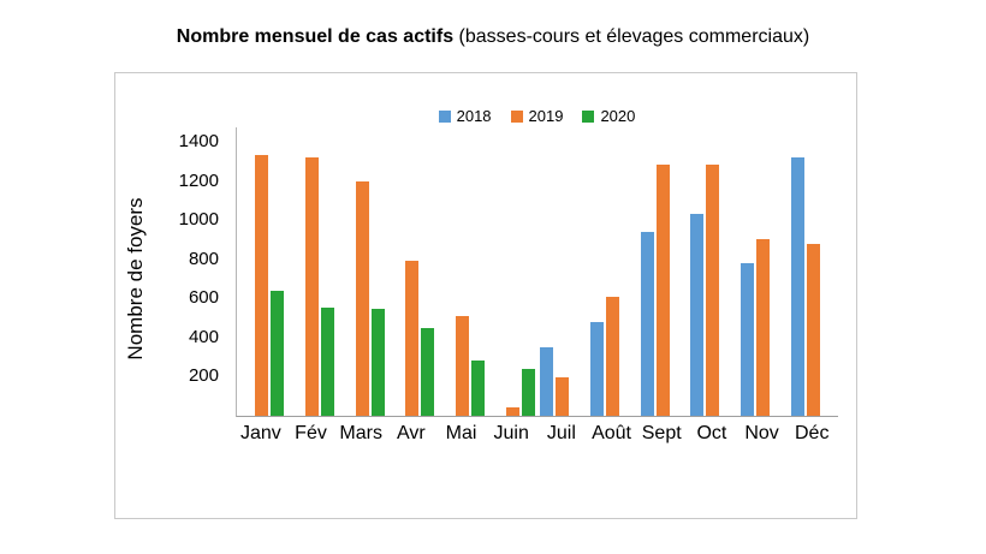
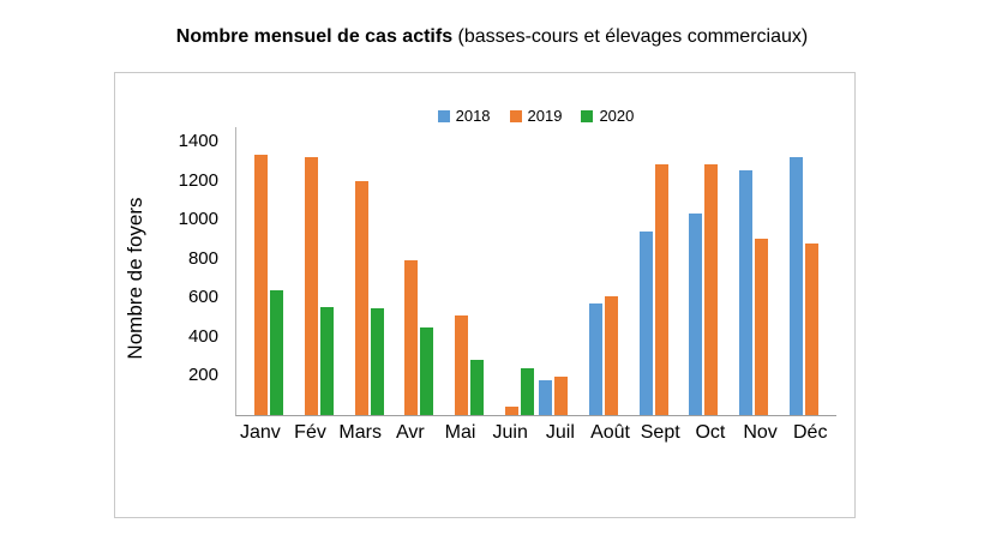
2018/Juil: 350 -> 180
2018/Août: 480 -> 570
2018/Nov: 780 -> 1250
